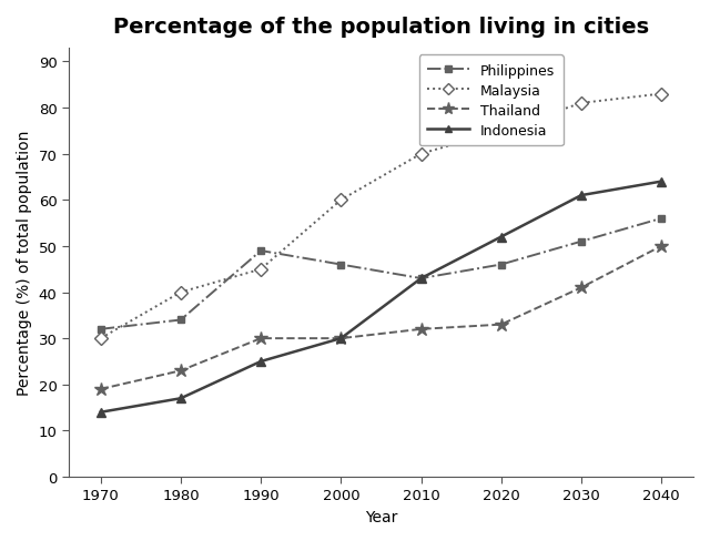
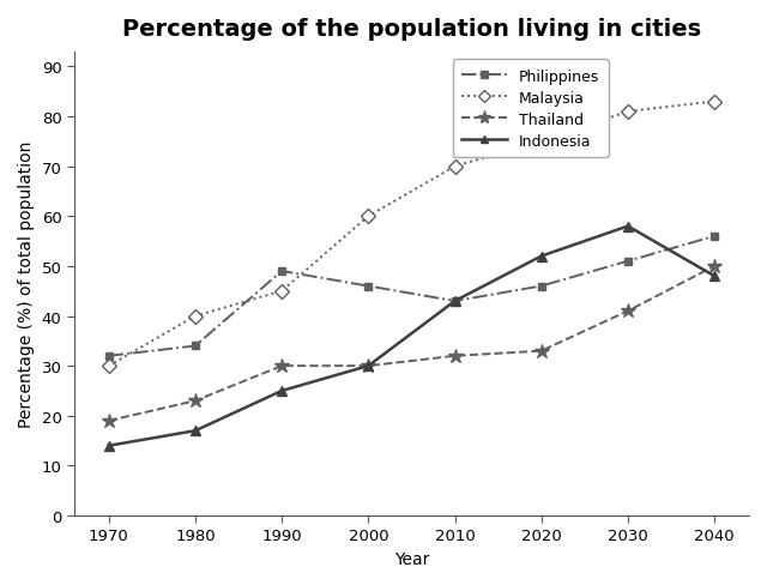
Indonesia/2030: 61 -> 58
Indonesia/2040: 64 -> 48
